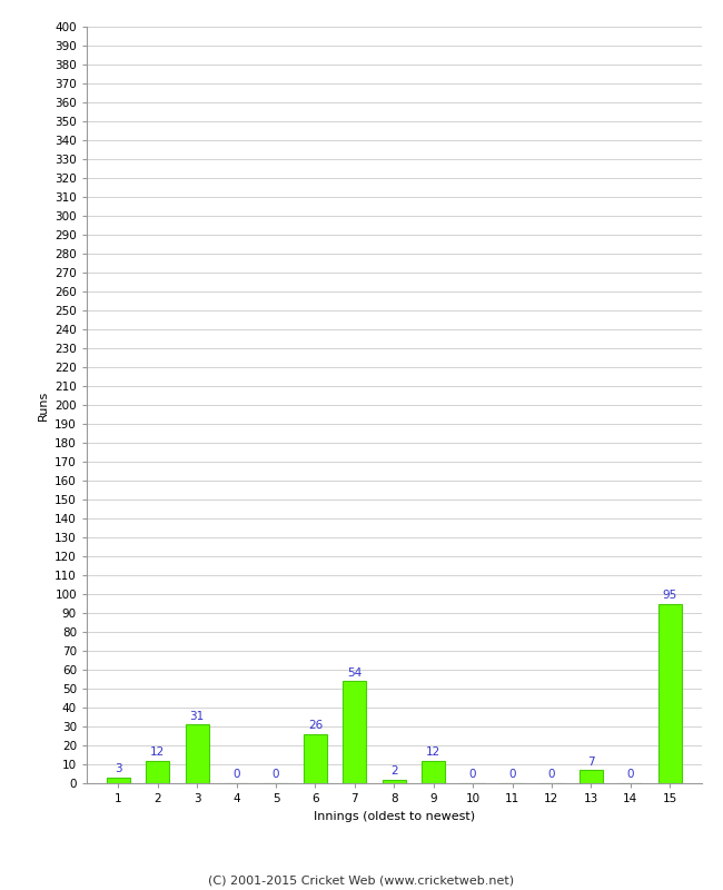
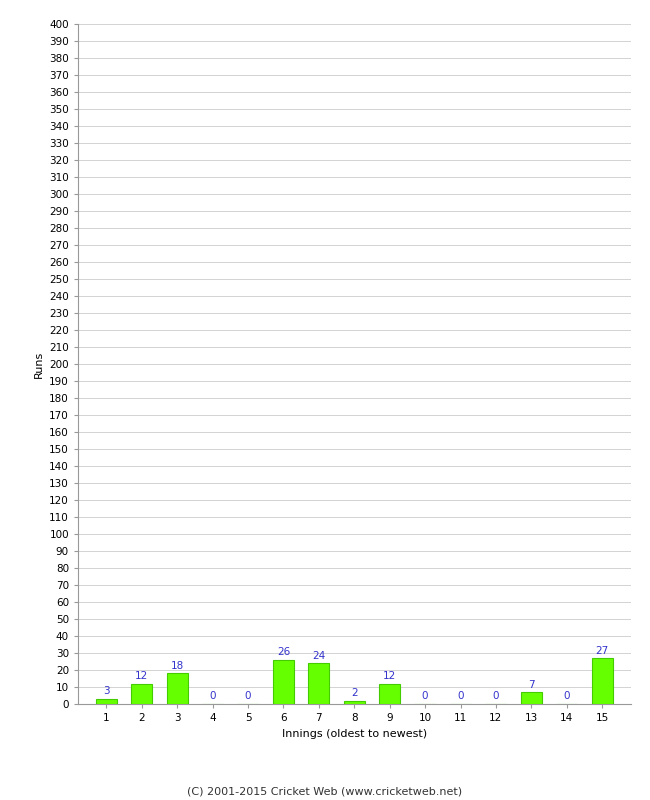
3: 31 -> 18
7: 54 -> 24
15: 95 -> 27
